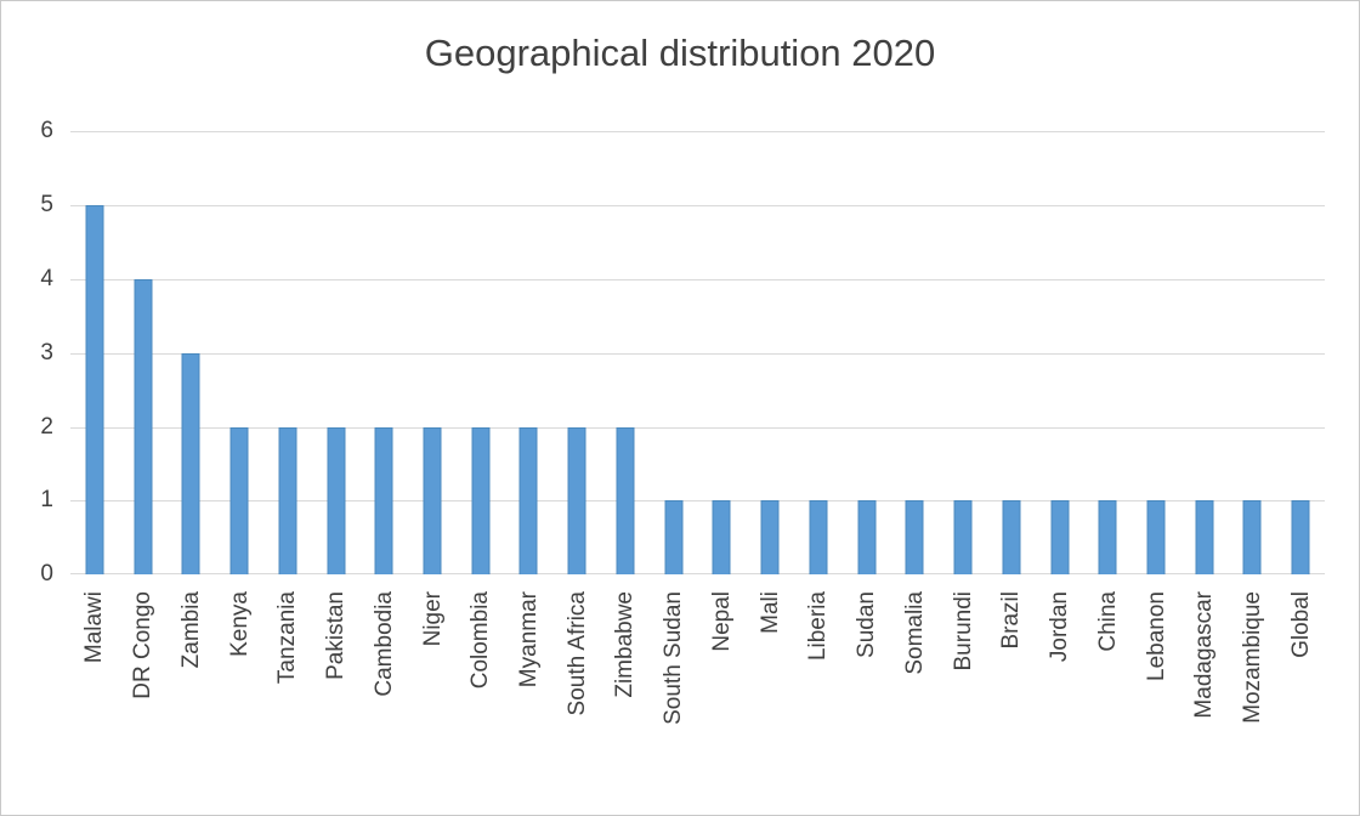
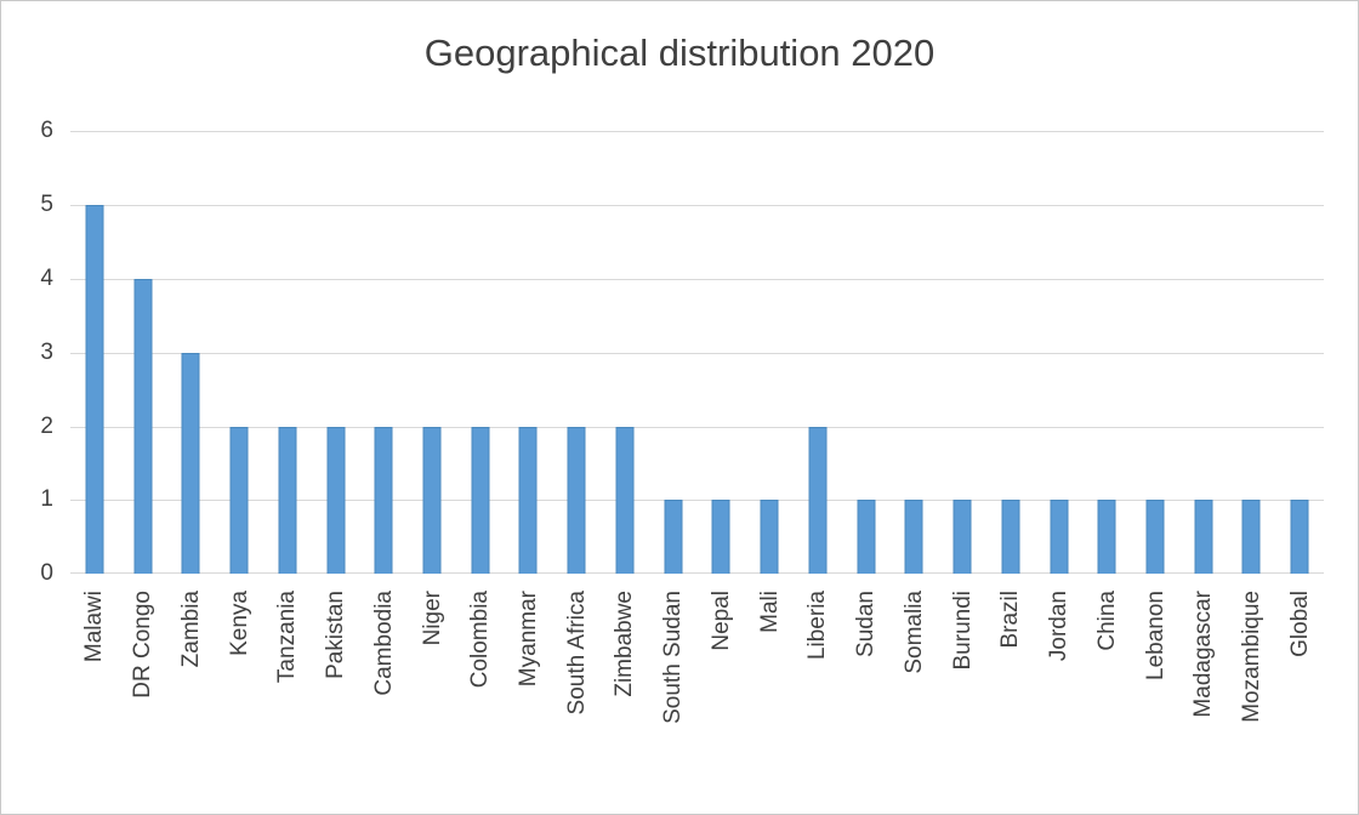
Liberia: 1 -> 2
